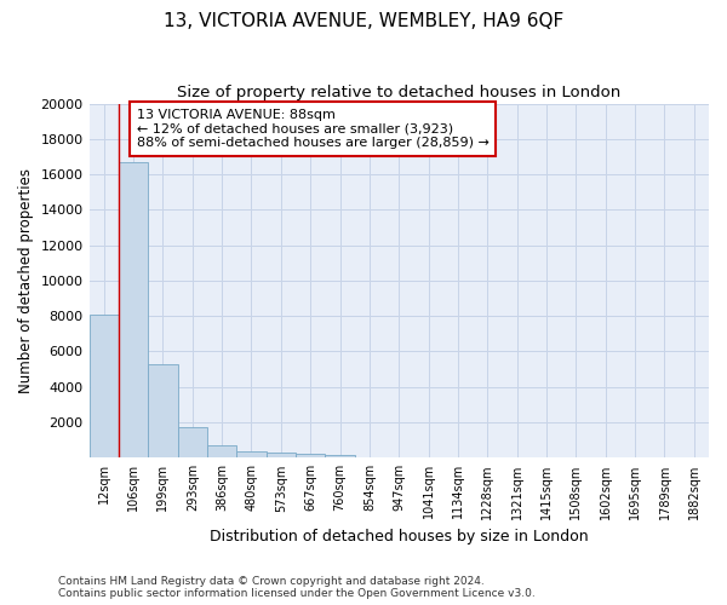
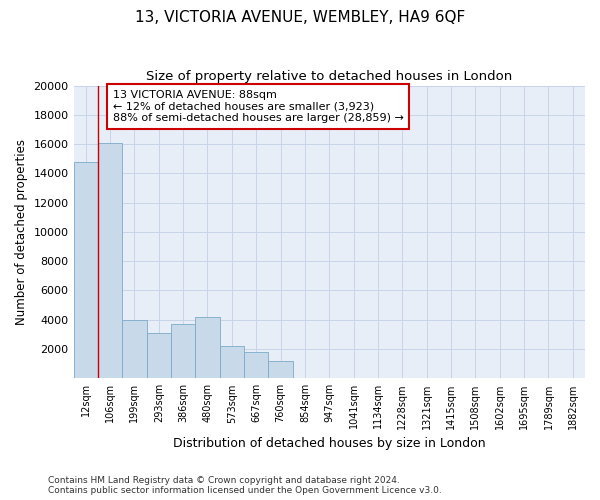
12sqm: 8100 -> 14800
106sqm: 16700 -> 16100
199sqm: 5300 -> 4000
293sqm: 1800 -> 3100
386sqm: 700 -> 3700
480sqm: 400 -> 4200
573sqm: 300 -> 2200
667sqm: 200 -> 1800
760sqm: 200 -> 1200
